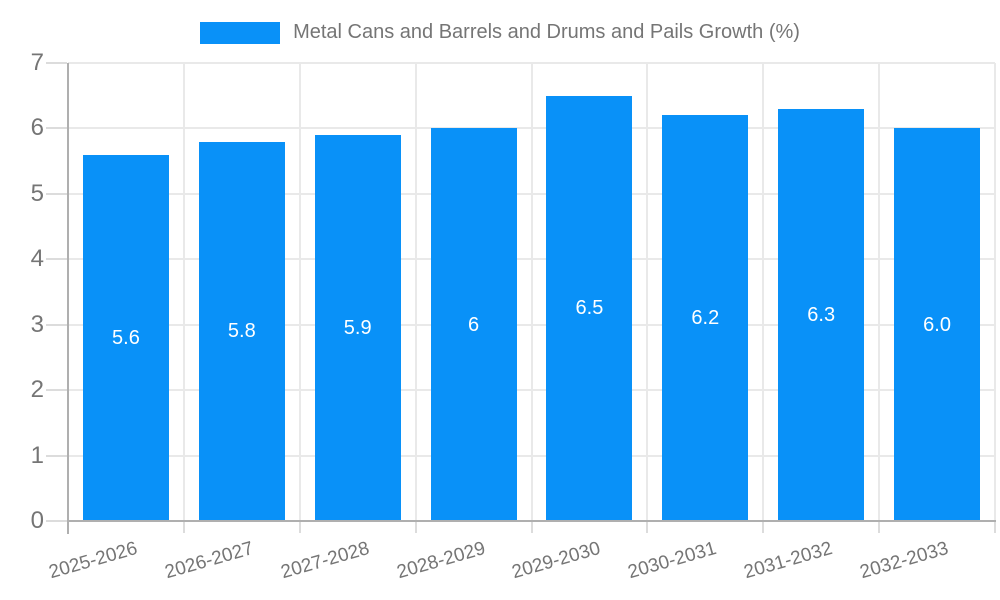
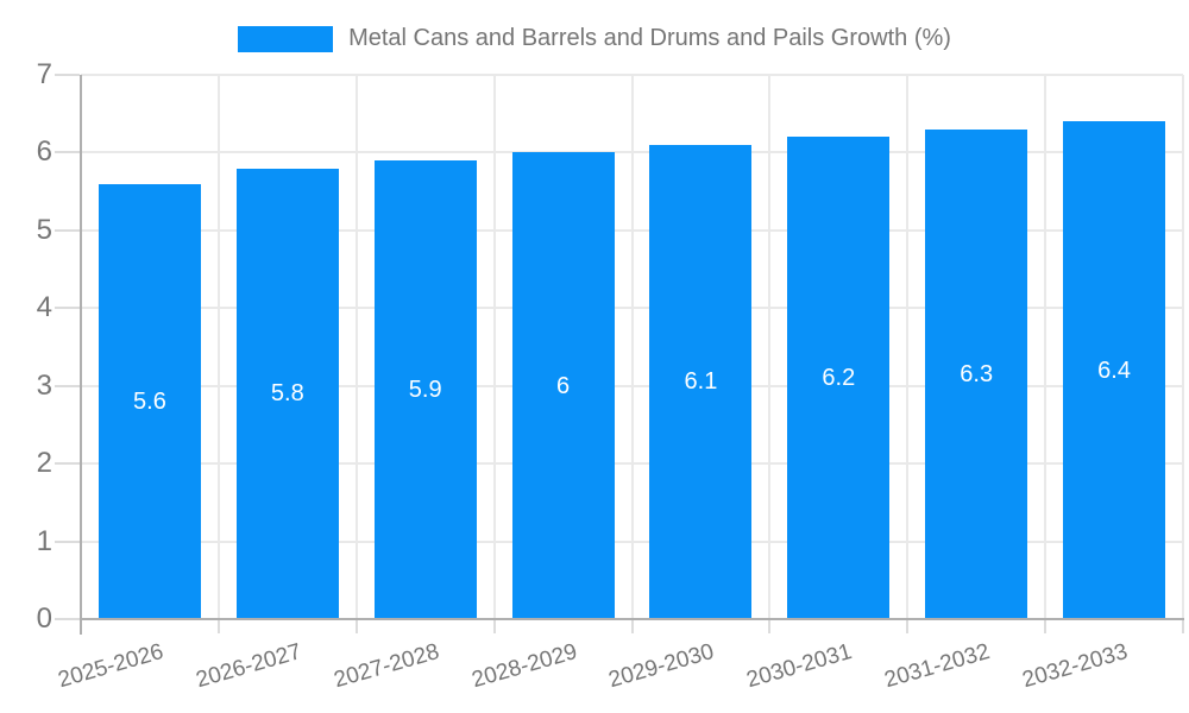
2029-2030: 6.5 -> 6.1
2032-2033: 6.0 -> 6.4
